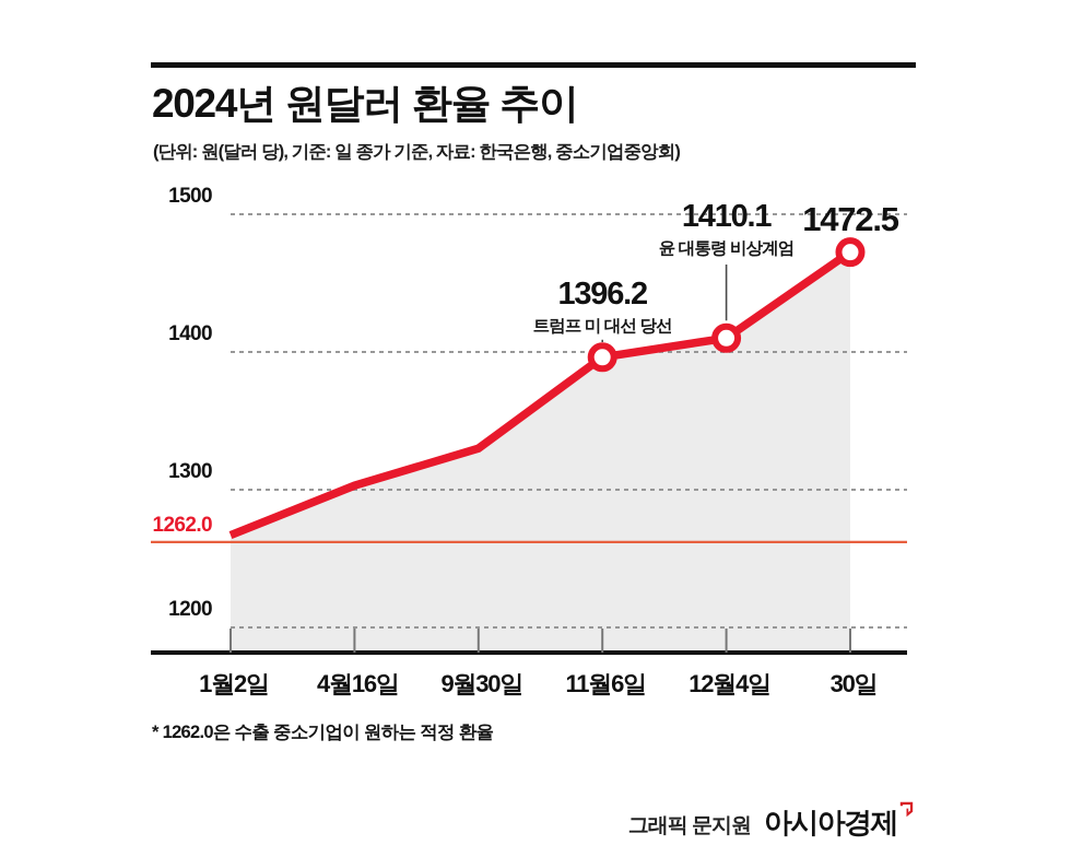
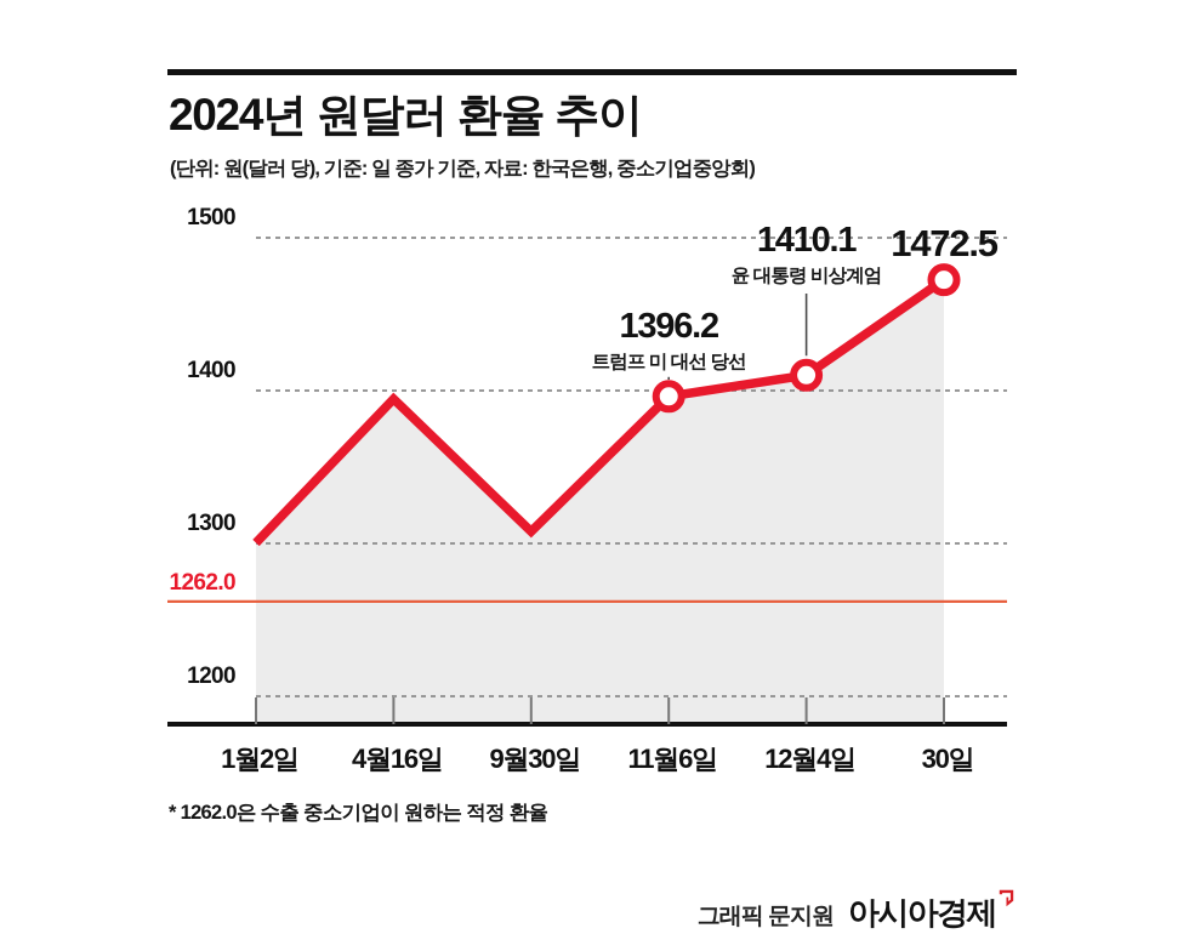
1월2일: 1267 -> 1300
4월16일: 1303 -> 1394
9월30일: 1330 -> 1308
